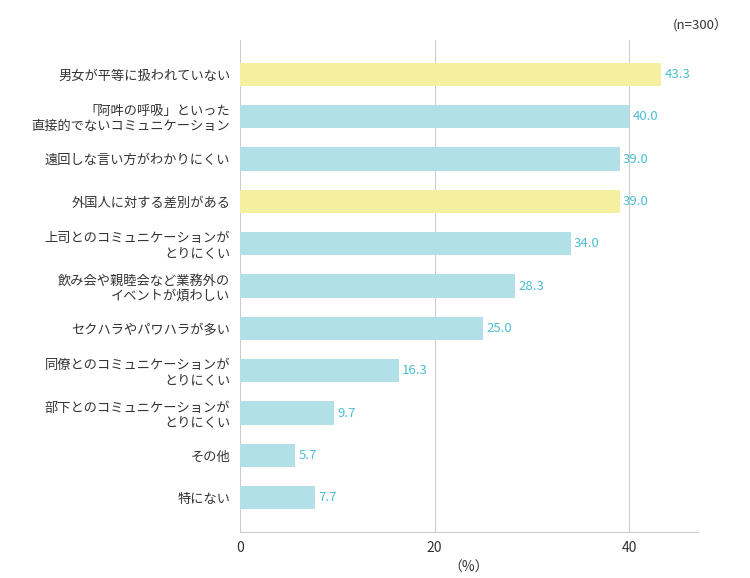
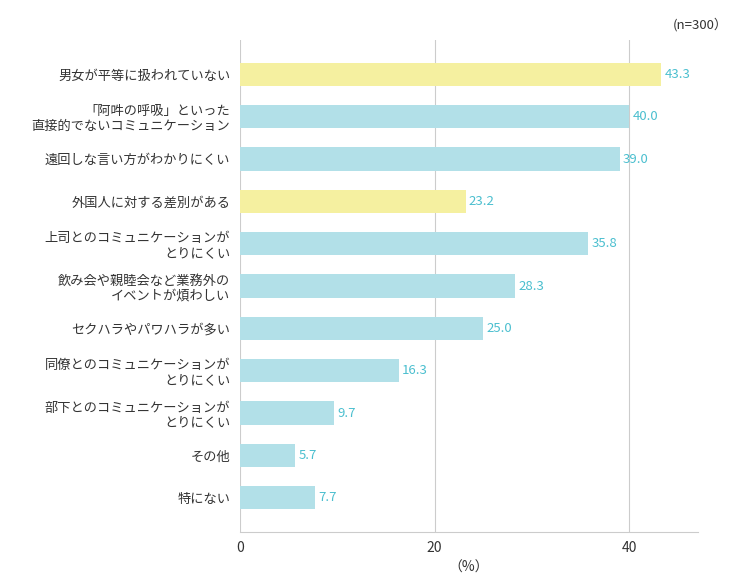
外国人に対する差別がある: 39.0 -> 23.2
上司とのコミュニケーションが とりにくい: 34.0 -> 35.8
